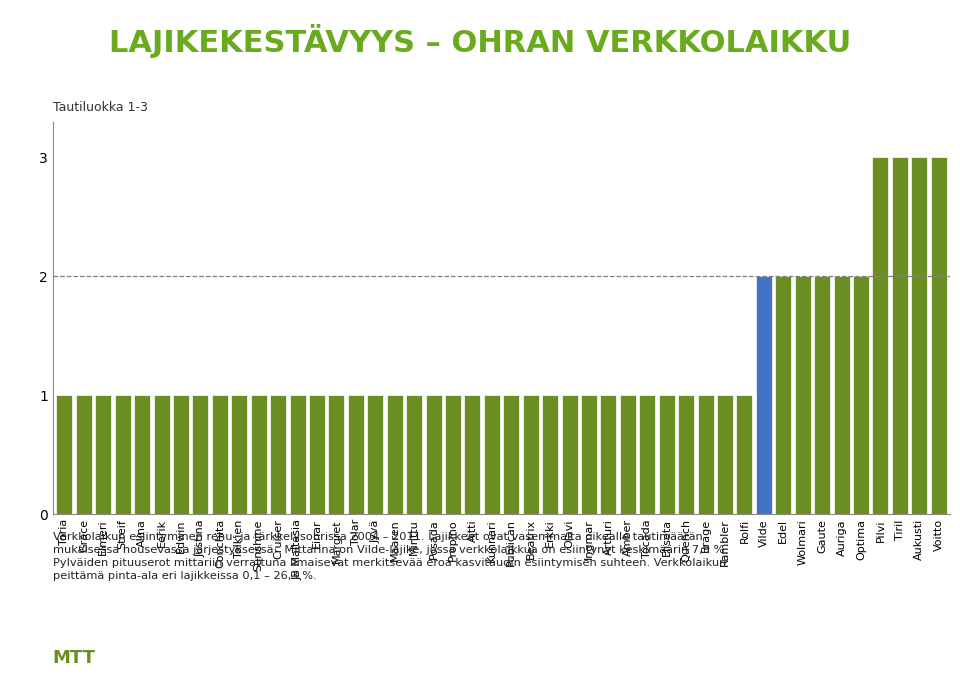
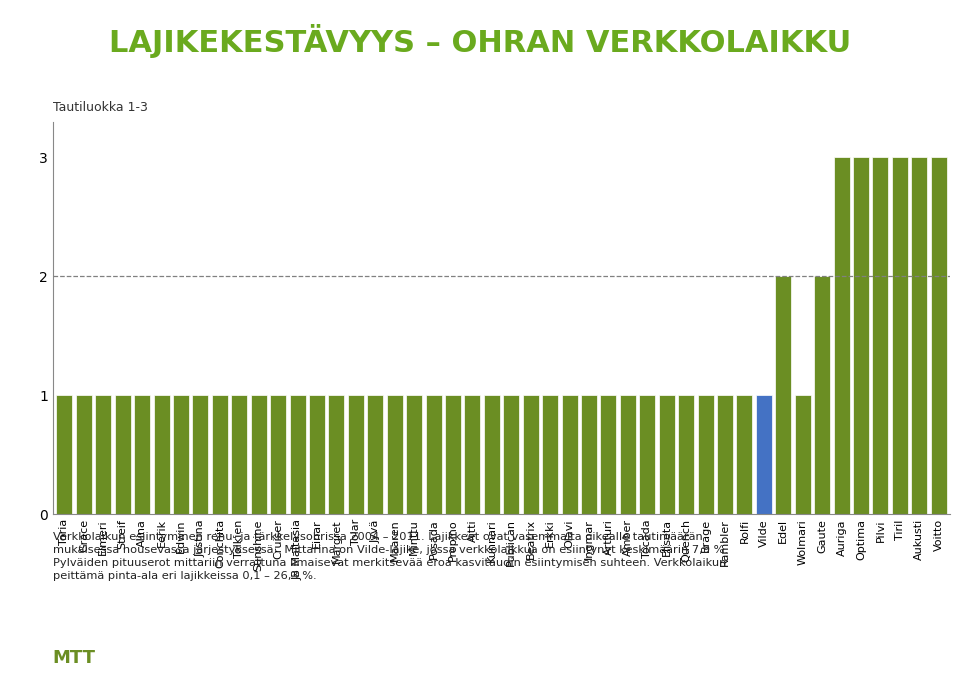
Vilde: 2 -> 1
Wolmari: 2 -> 1
Auriga: 2 -> 3
Optima: 2 -> 3
